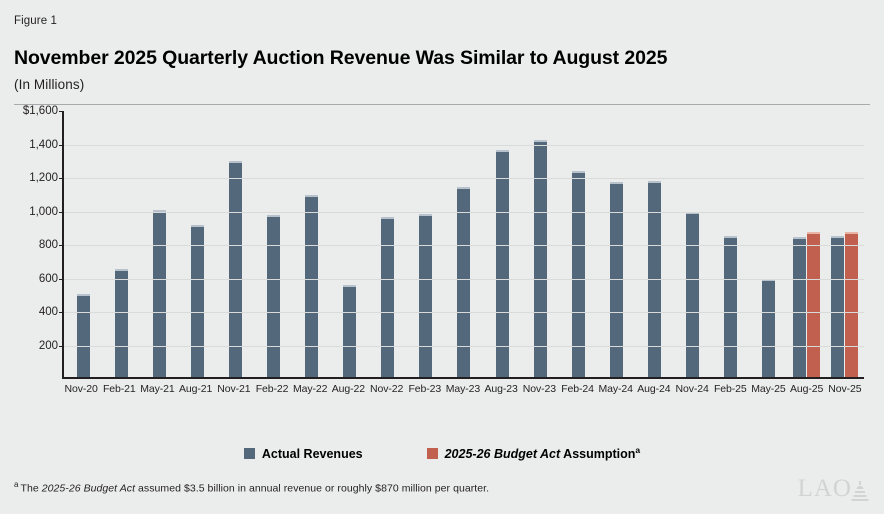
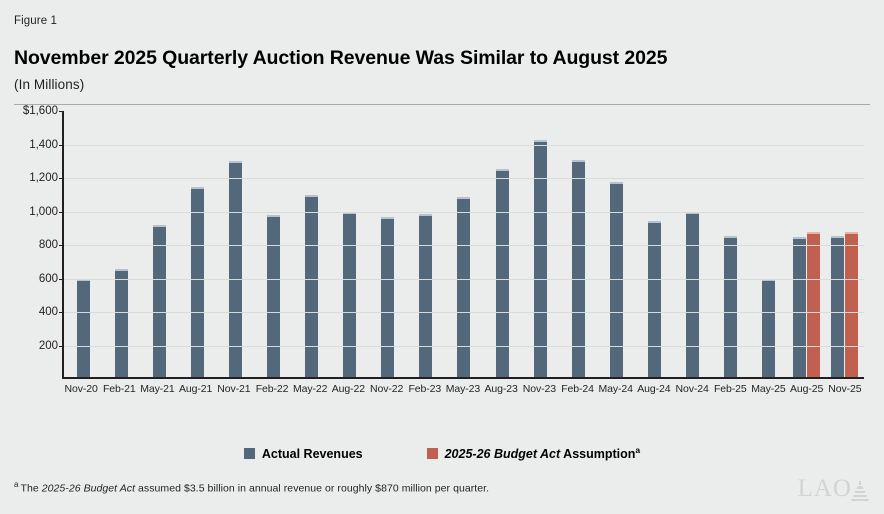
Actual Revenues/Nov-20: $500 -> $580
Actual Revenues/May-21: $1000 -> $910
Actual Revenues/Aug-21: $910 -> $1140
Actual Revenues/Aug-22: $550 -> $990
Actual Revenues/May-23: $1140 -> $1080
Actual Revenues/Aug-23: $1360 -> $1240
Actual Revenues/Feb-24: $1230 -> $1300
Actual Revenues/Aug-24: $1170 -> $940
